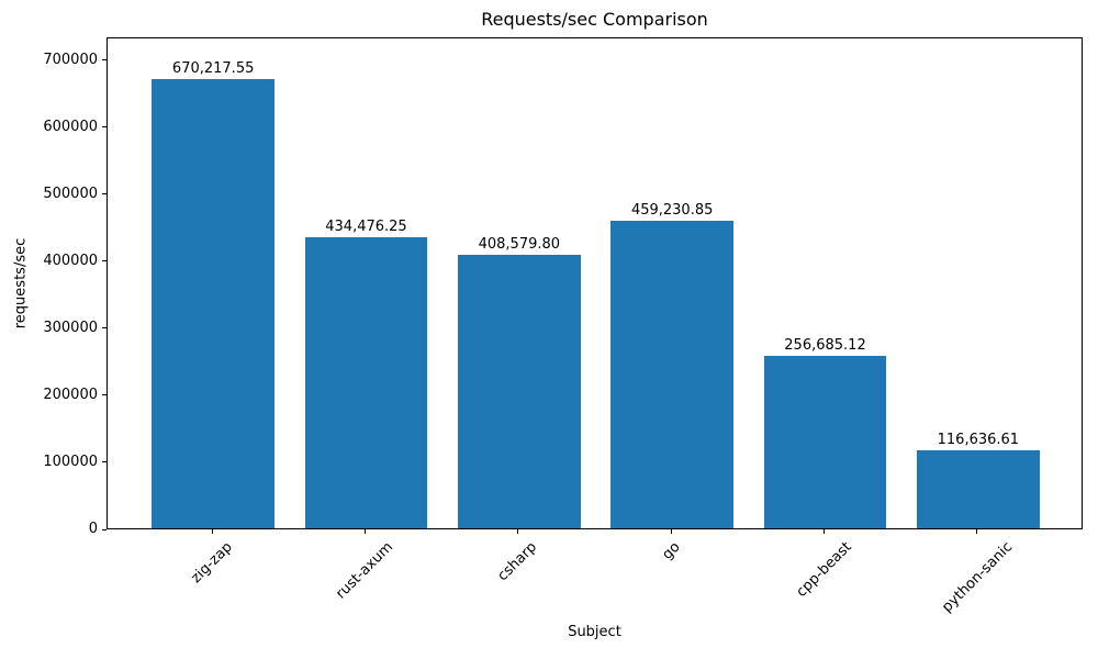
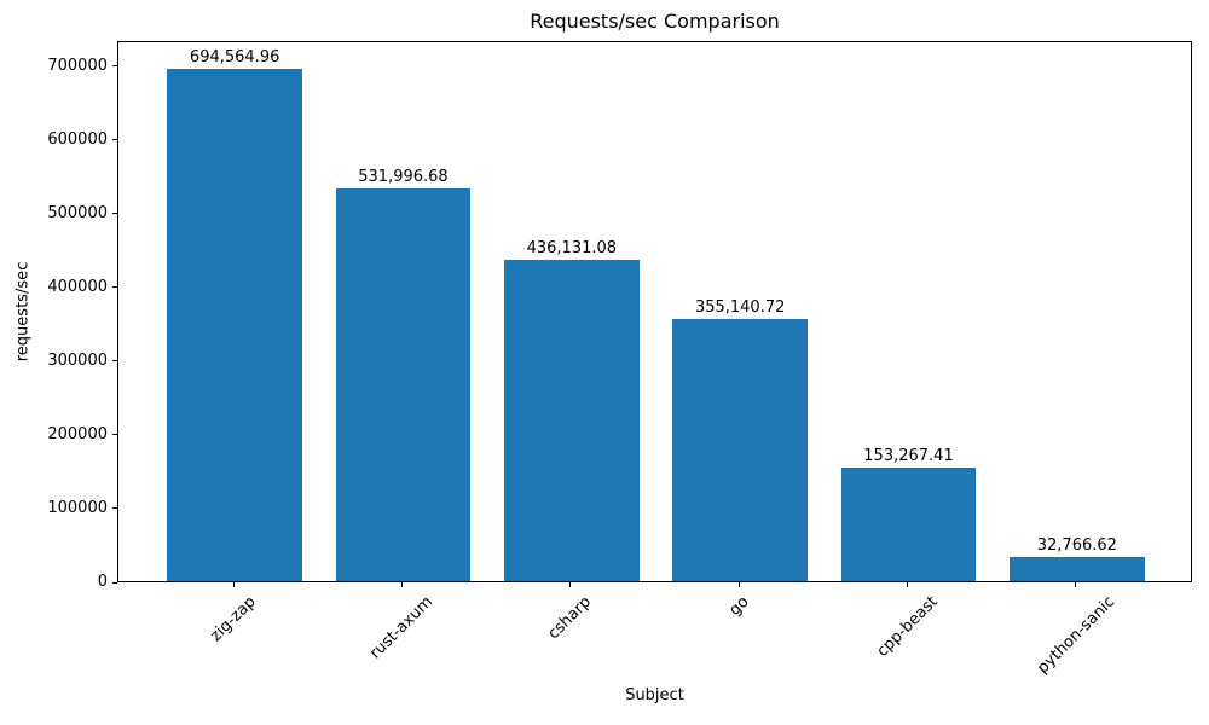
zig-zap: 670,217.55 -> 694,564.96
rust-axum: 434,476.25 -> 531,996.68
csharp: 408,579.80 -> 436,131.08
go: 459,230.85 -> 355,140.72
cpp-beast: 256,685.12 -> 153,267.41
python-sanic: 116,636.61 -> 32,766.62
